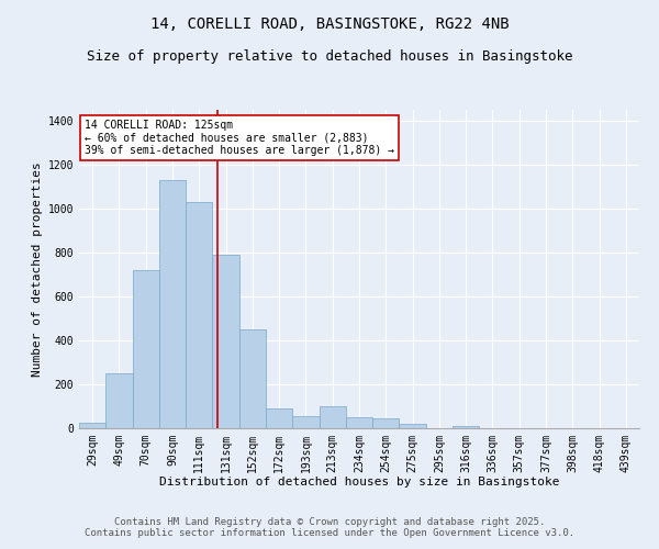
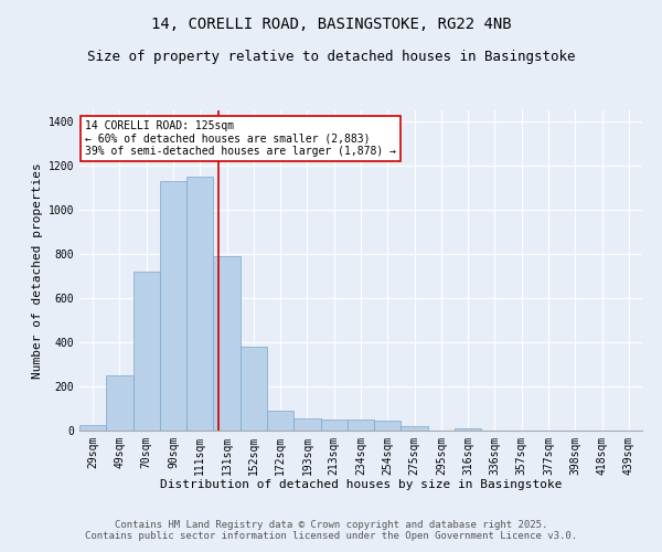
111sqm: 1030 -> 1150
152sqm: 450 -> 380
213sqm: 100 -> 50
